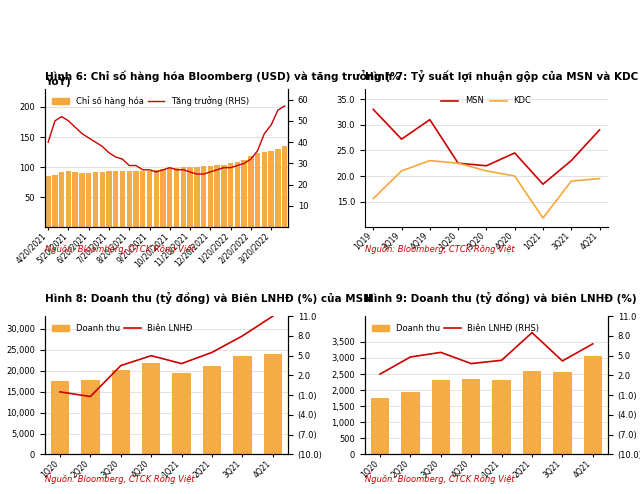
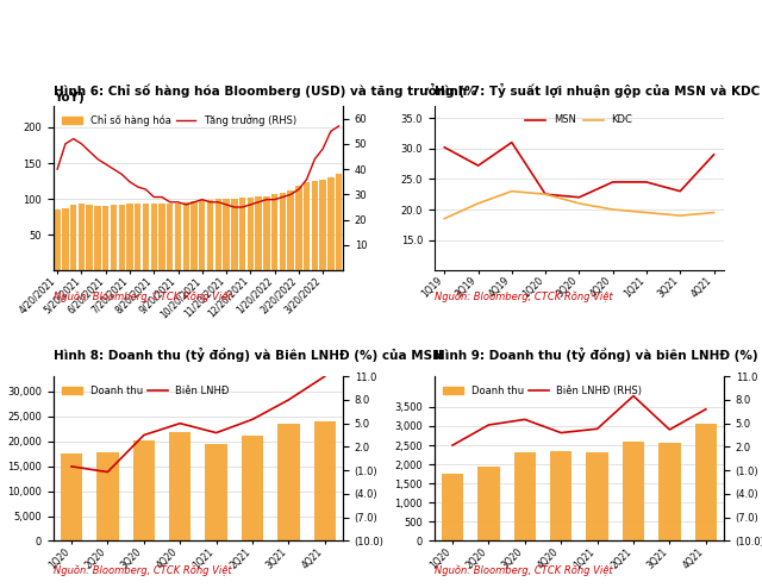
MSN/1Q19: 33.0 -> 30.2
KDC/1Q19: 15.6 -> 18.5
MSN/1Q21: 18.4 -> 24.5
KDC/1Q21: 11.8 -> 19.5
